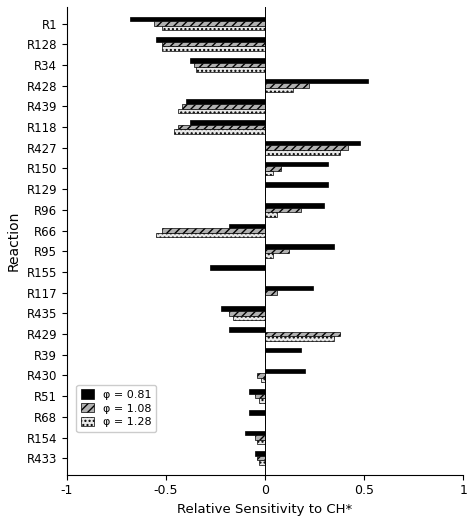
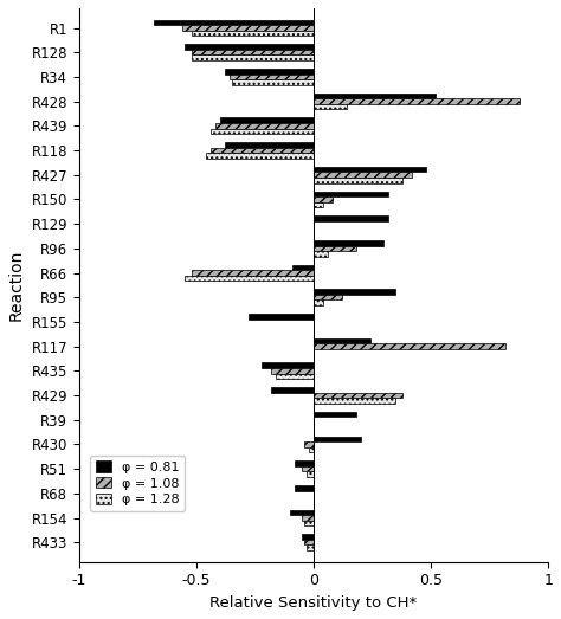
φ = 1.08/R428: 0.22 -> 0.88
φ = 0.81/R66: -0.18 -> -0.09
φ = 1.08/R117: 0.06 -> 0.82
